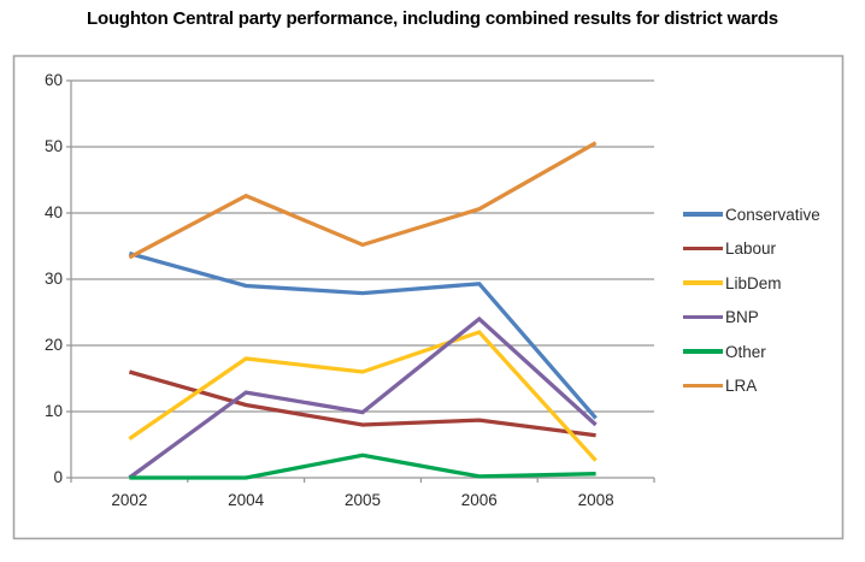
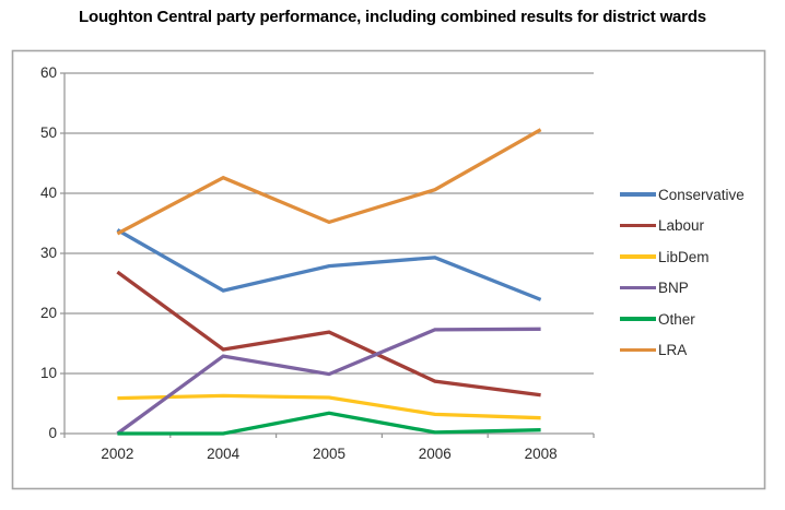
Labour/2002: 16 -> 27
Conservative/2004: 29 -> 24
Labour/2004: 11 -> 14
LibDem/2004: 18 -> 6
Labour/2005: 8 -> 17
LibDem/2005: 16 -> 6
LibDem/2006: 22 -> 3
BNP/2006: 24 -> 17
Conservative/2008: 9 -> 22
BNP/2008: 8 -> 17
